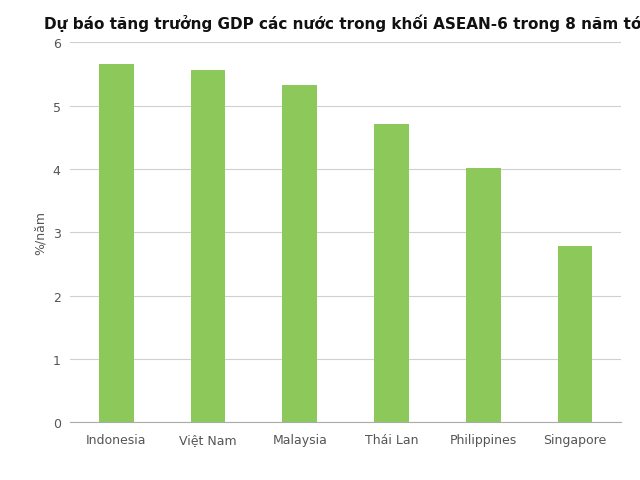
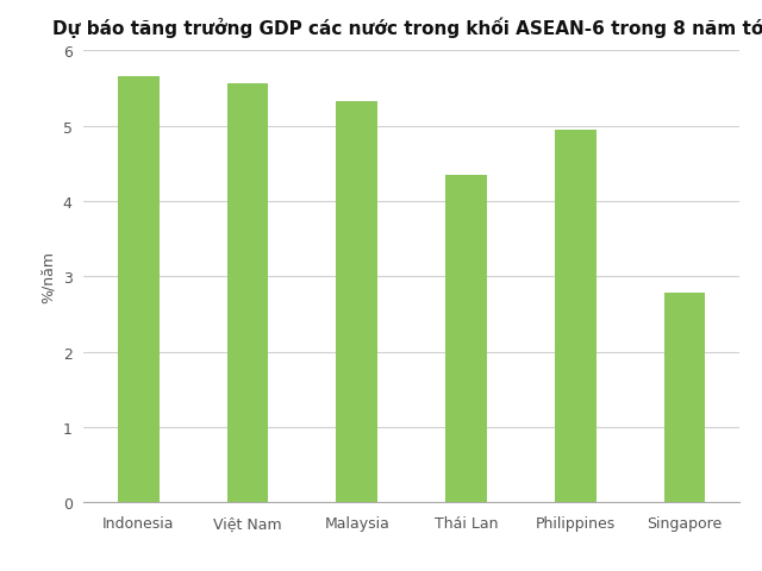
Thái Lan: 4.71 -> 4.34
Philippines: 4.02 -> 4.94
